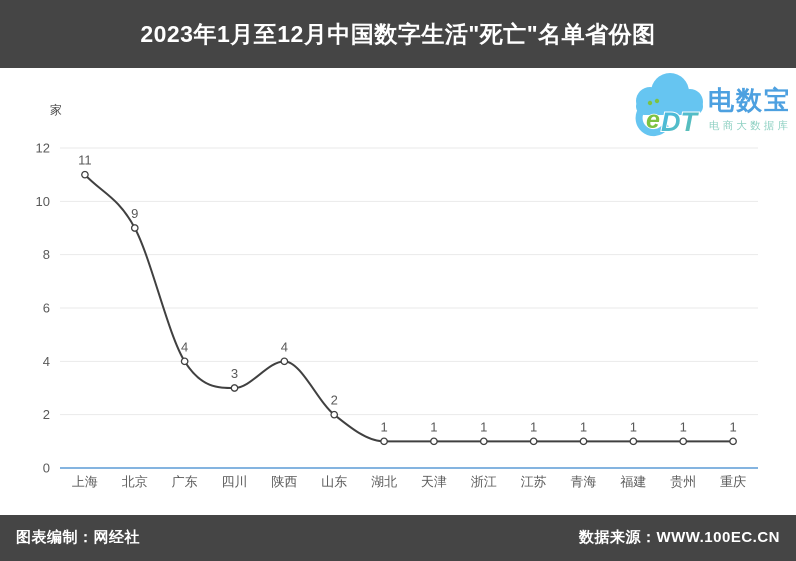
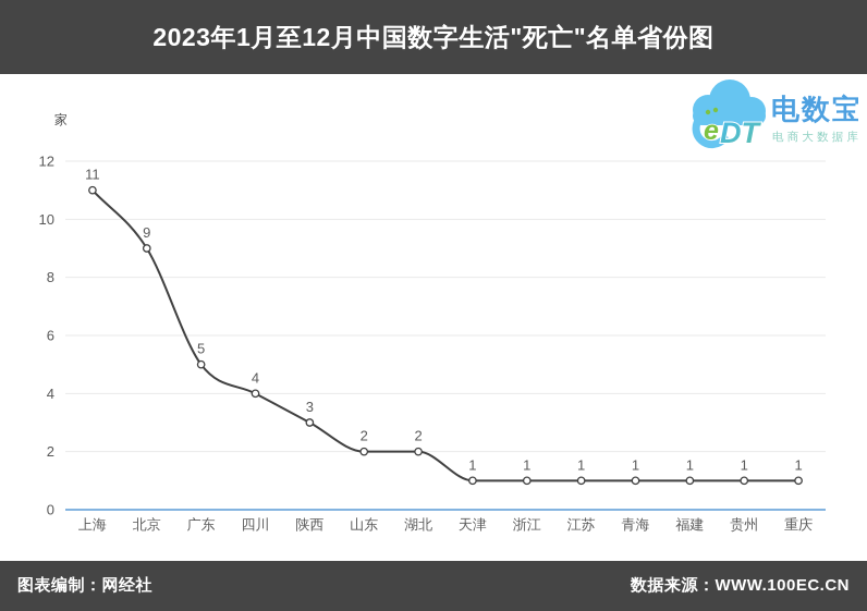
广东: 4 -> 5
四川: 3 -> 4
陕西: 4 -> 3
湖北: 1 -> 2
